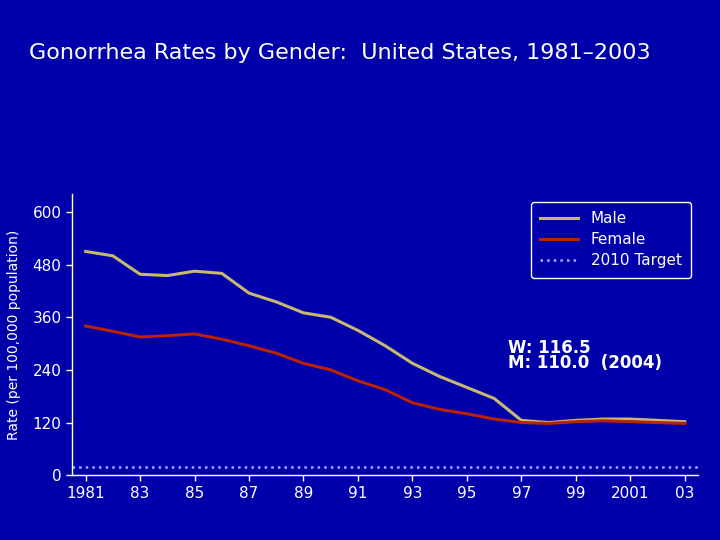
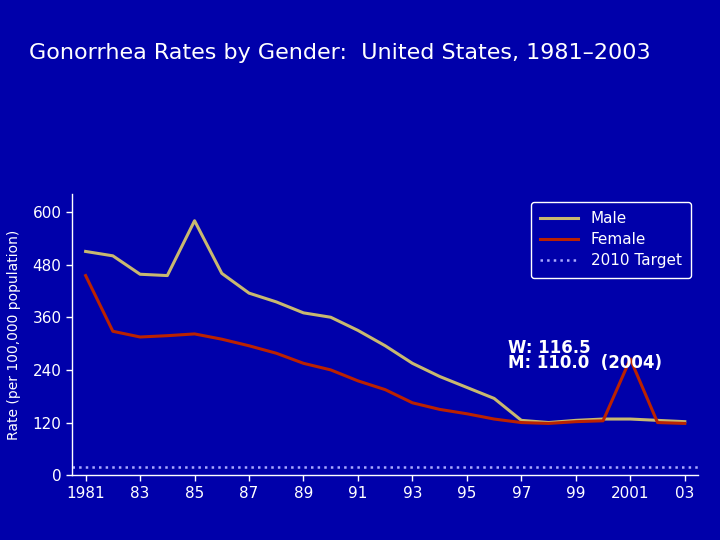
Female/1981: 340 -> 455
Male/85: 465 -> 580
Female/2001: 122 -> 265
